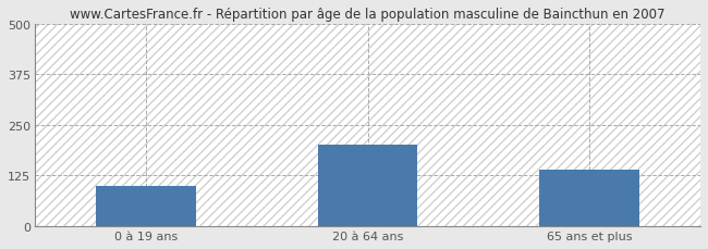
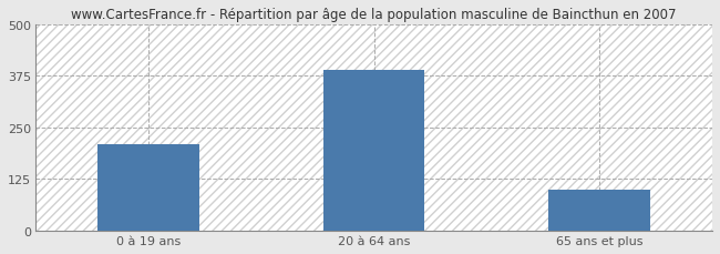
0 à 19 ans: 100 -> 210
20 à 64 ans: 200 -> 390
65 ans et plus: 140 -> 100
